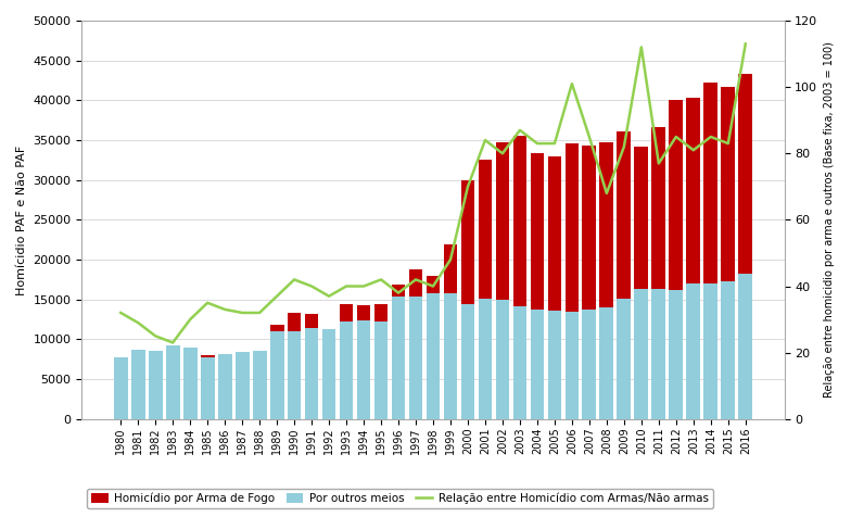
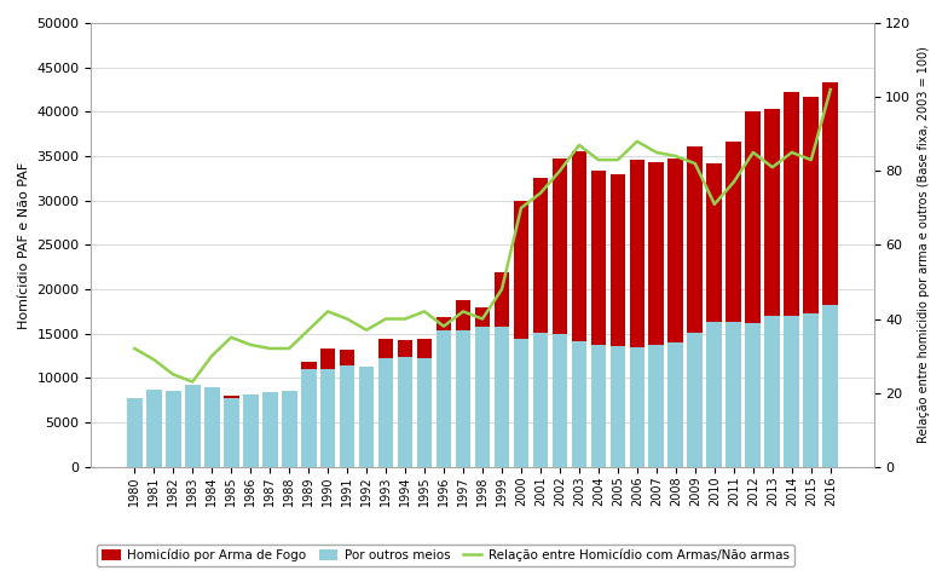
Relação entre Homicídio com Armas/Não armas/2001: 84 -> 74
Relação entre Homicídio com Armas/Não armas/2006: 101 -> 88
Relação entre Homicídio com Armas/Não armas/2008: 68 -> 84
Relação entre Homicídio com Armas/Não armas/2010: 112 -> 71
Relação entre Homicídio com Armas/Não armas/2016: 113 -> 102
